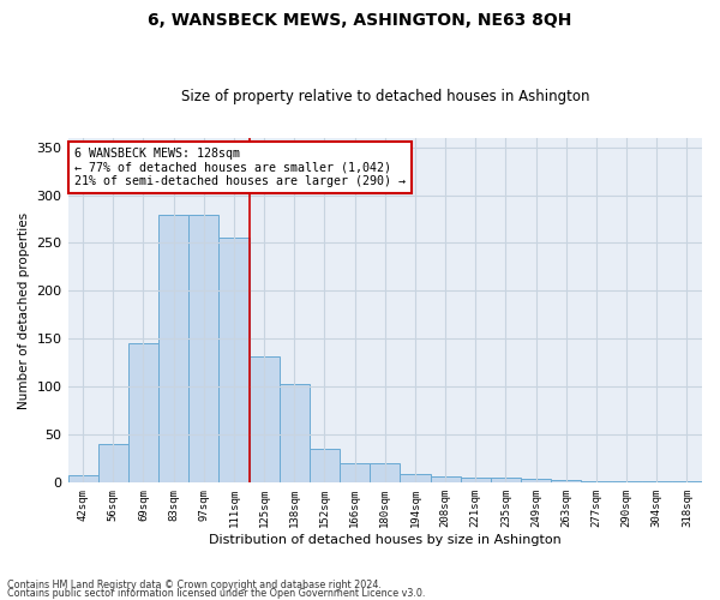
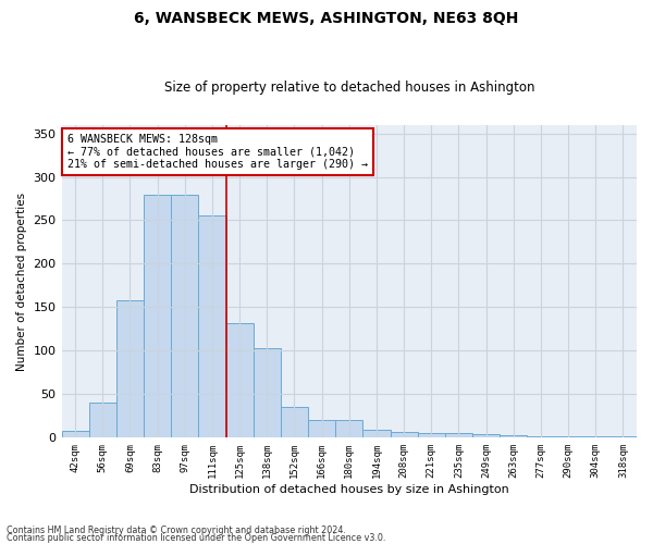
69sqm: 146 -> 158
